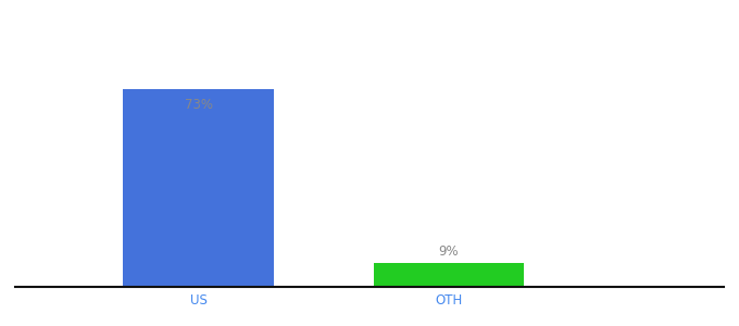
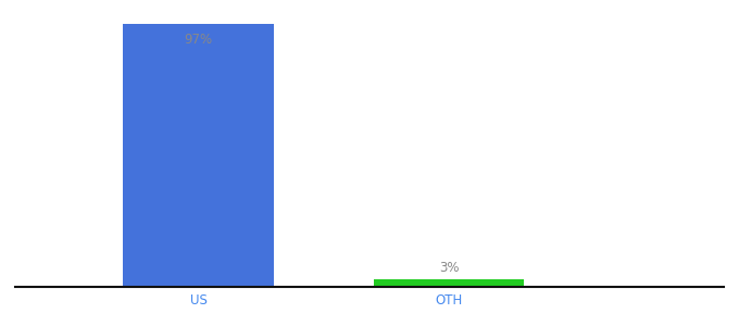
US: 73% -> 97%
OTH: 9% -> 3%
